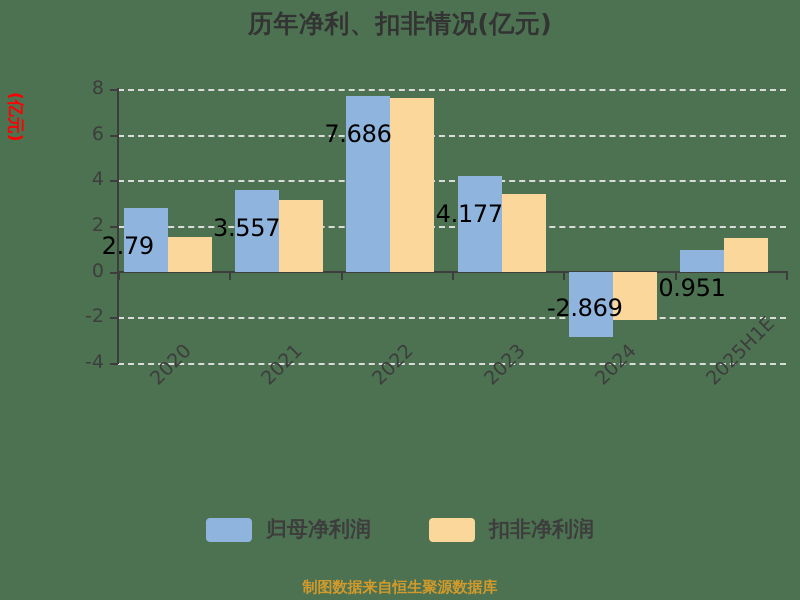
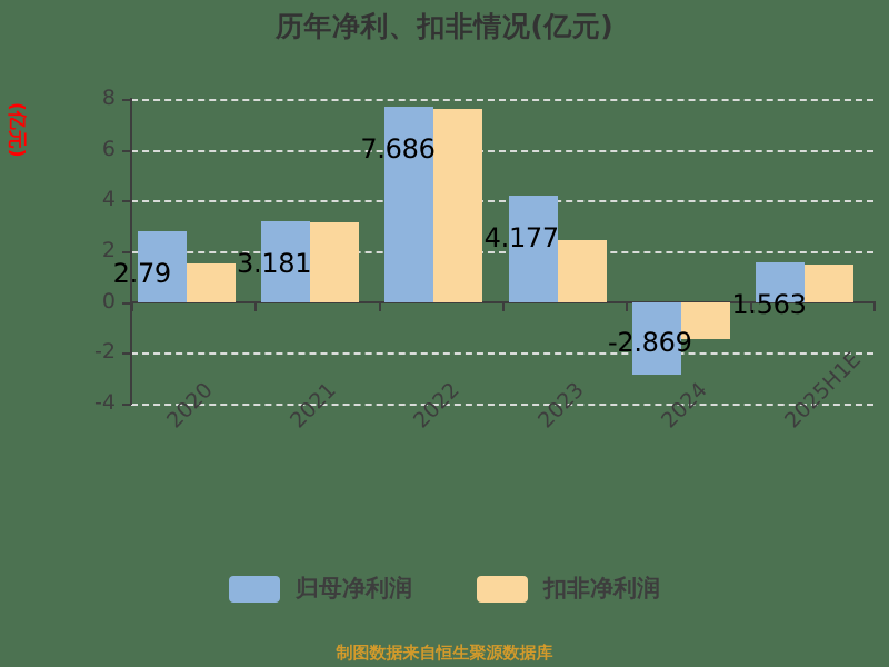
归母净利润/2021: 3.557 -> 3.181
扣非净利润/2023: 3.4 -> 2.5
扣非净利润/2024: -2.1 -> -1.4
归母净利润/2025H1E: 0.951 -> 1.563
